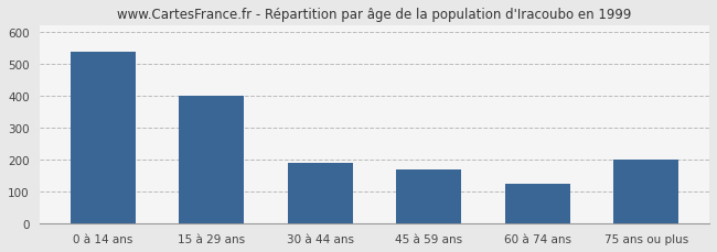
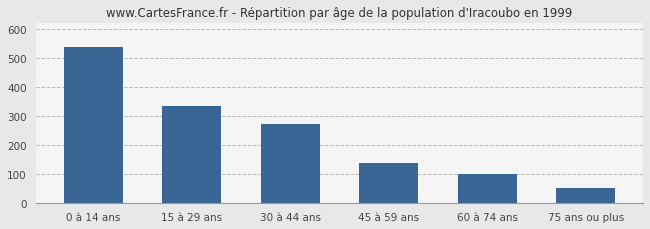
15 à 29 ans: 400 -> 335
30 à 44 ans: 190 -> 272
45 à 59 ans: 170 -> 138
60 à 74 ans: 125 -> 100
75 ans ou plus: 200 -> 51
